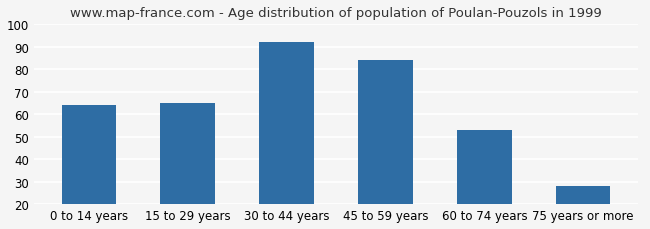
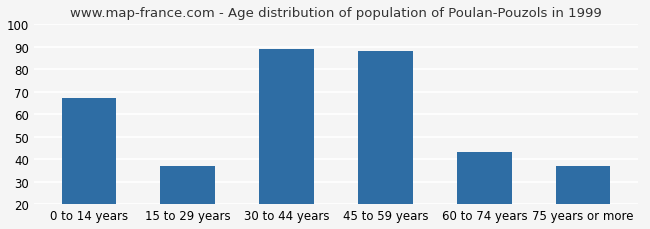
0 to 14 years: 64 -> 67
15 to 29 years: 65 -> 37
30 to 44 years: 92 -> 89
45 to 59 years: 84 -> 88
60 to 74 years: 53 -> 43
75 years or more: 28 -> 37
